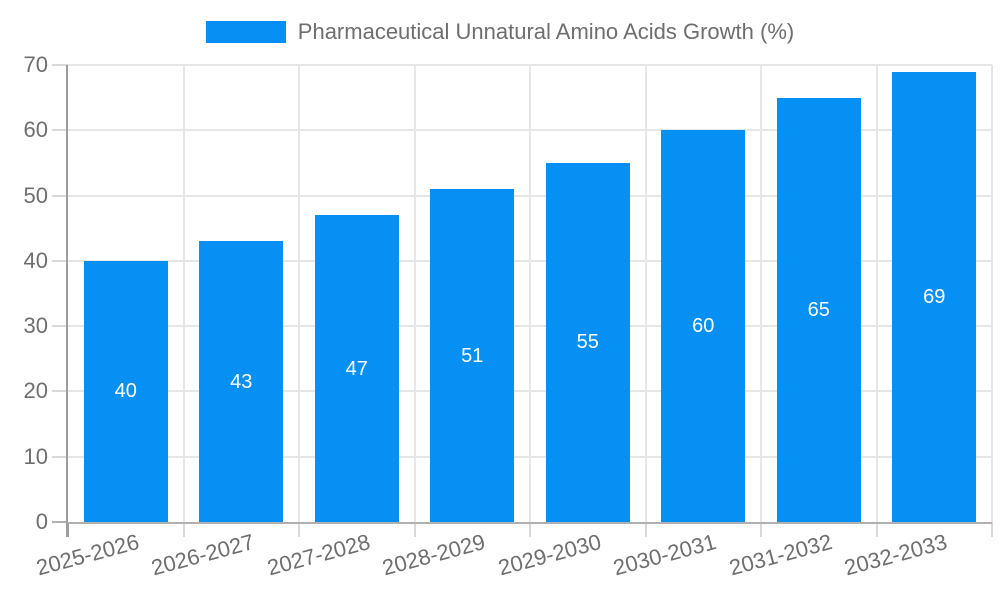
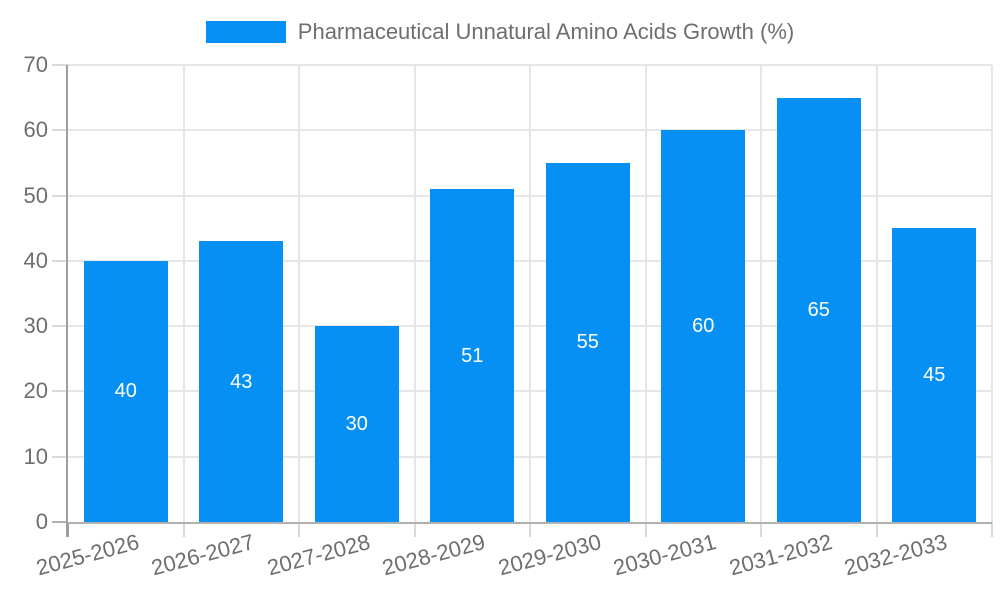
2027-2028: 47 -> 30
2032-2033: 69 -> 45
